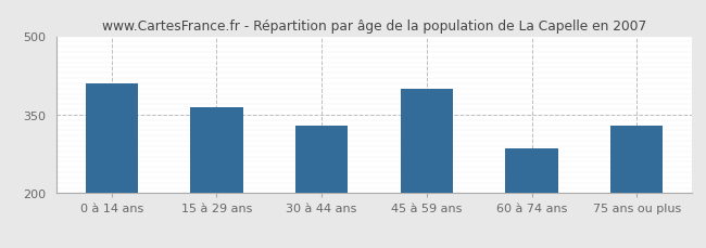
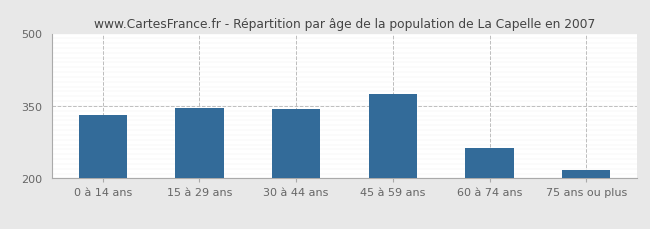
0 à 14 ans: 410 -> 332
15 à 29 ans: 365 -> 346
30 à 44 ans: 330 -> 343
45 à 59 ans: 400 -> 375
60 à 74 ans: 285 -> 262
75 ans ou plus: 330 -> 217
